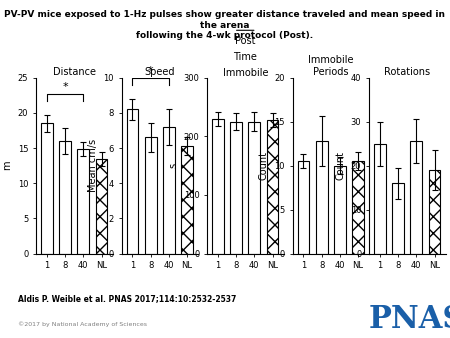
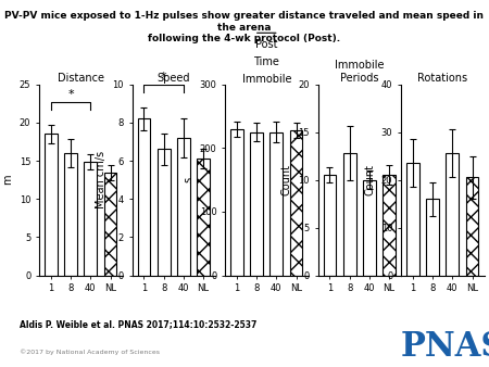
Rotations/1: 25.0 -> 23.5
Rotations/NL: 19.0 -> 20.5
